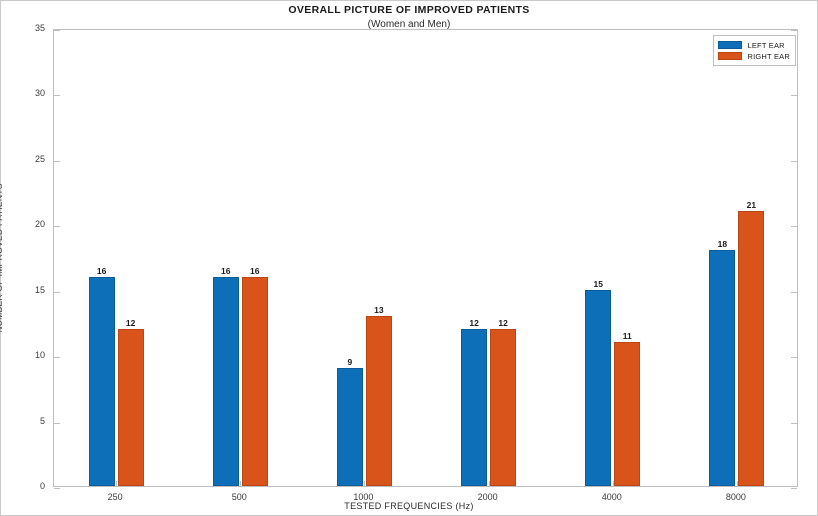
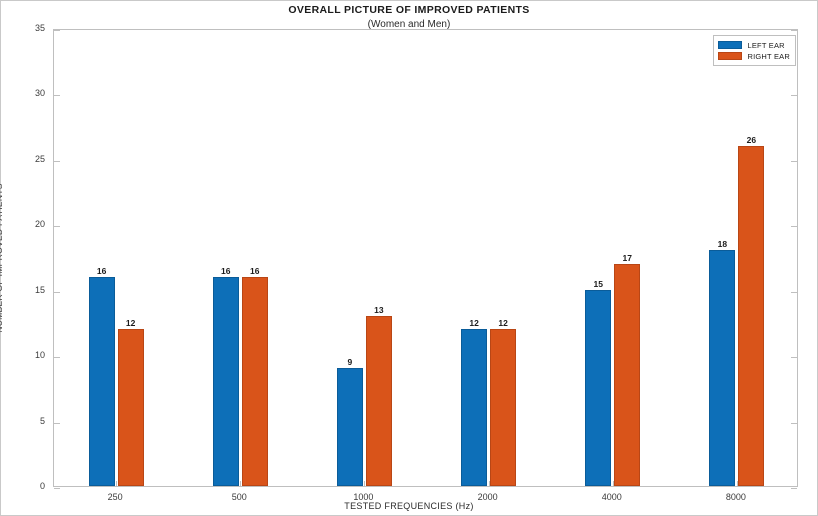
RIGHT EAR/4000: 11 -> 17
RIGHT EAR/8000: 21 -> 26
